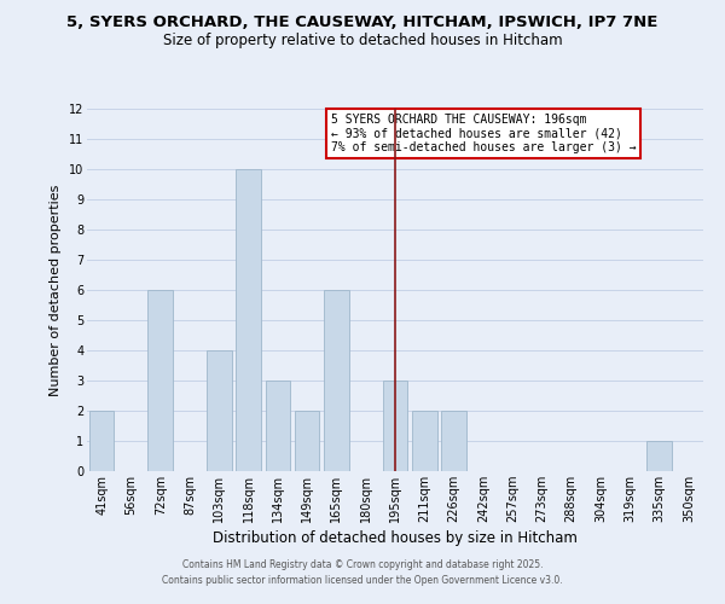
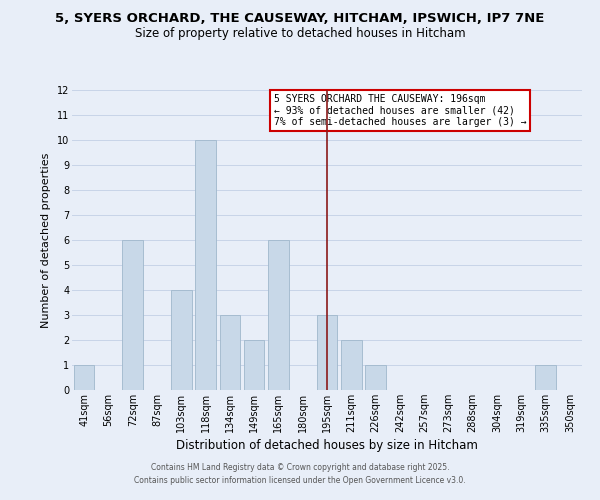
41sqm: 2 -> 1
226sqm: 2 -> 1
